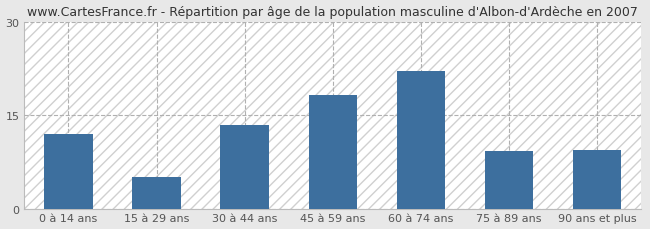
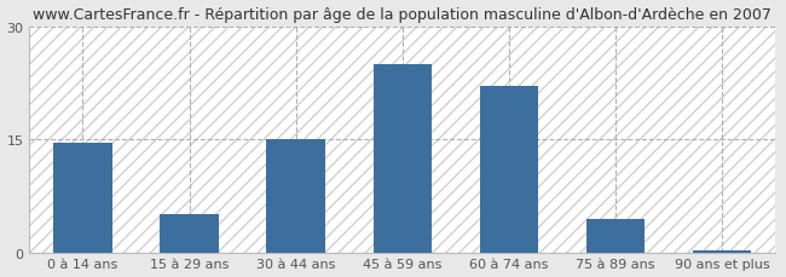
0 à 14 ans: 12.0 -> 14.5
30 à 44 ans: 13.4 -> 15.0
45 à 59 ans: 18.2 -> 25.0
75 à 89 ans: 9.2 -> 4.5
90 ans et plus: 9.4 -> 0.3
